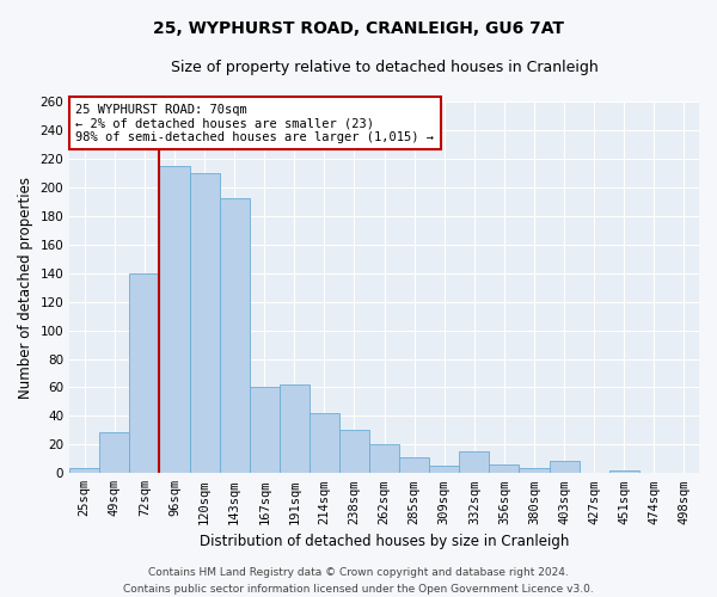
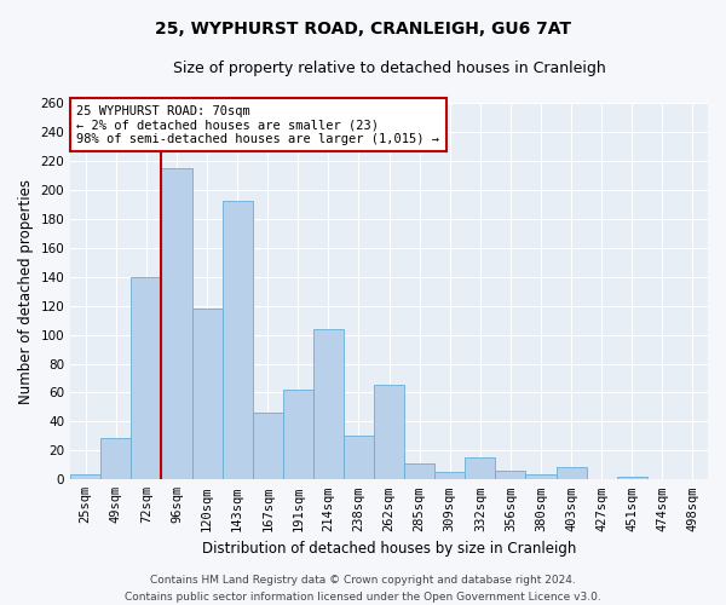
120sqm: 210 -> 118
167sqm: 60 -> 46
214sqm: 42 -> 104
262sqm: 20 -> 65
